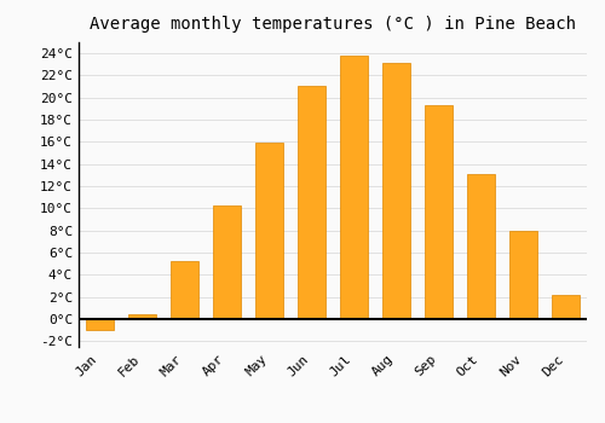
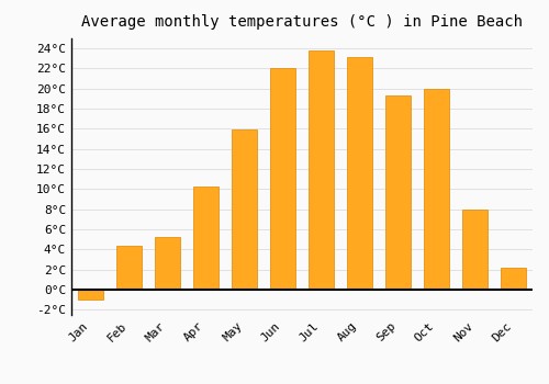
Feb: 0.5°C -> 4.4°C
Jun: 21.1°C -> 22.0°C
Oct: 13.1°C -> 20.0°C
